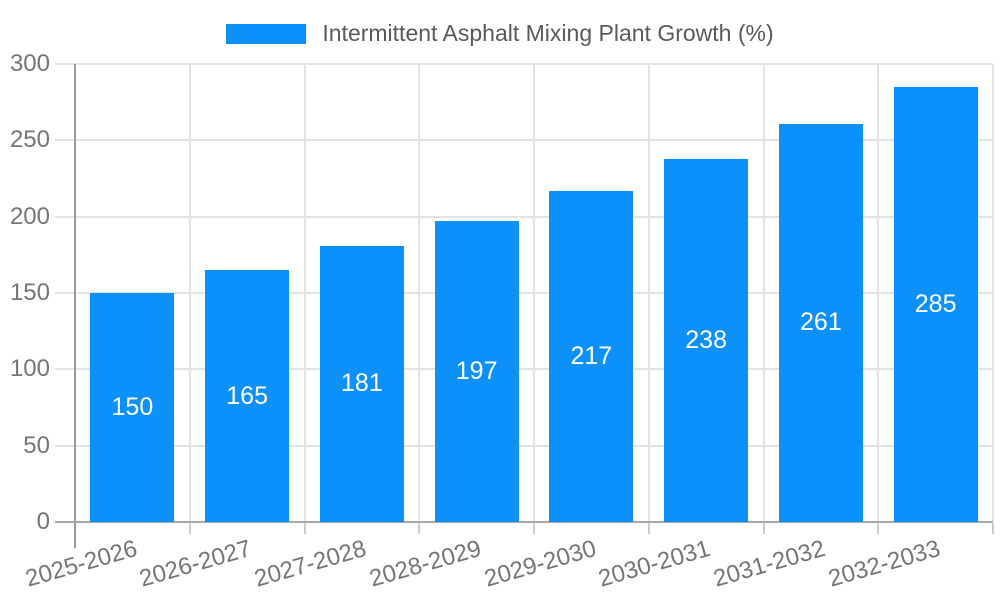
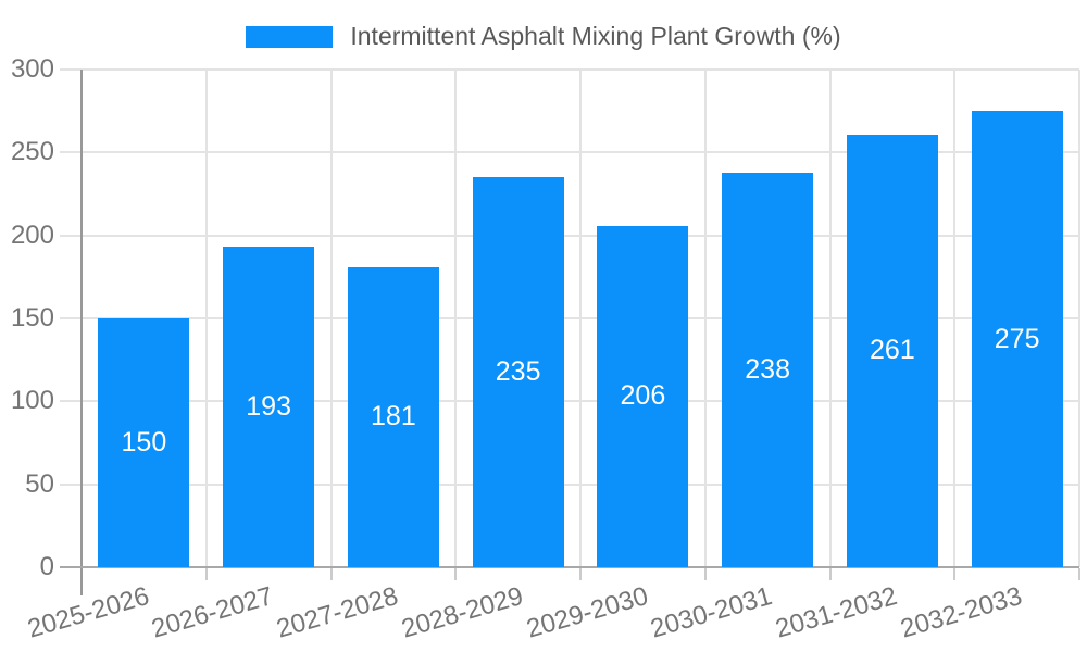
2026-2027: 165 -> 193
2028-2029: 197 -> 235
2029-2030: 217 -> 206
2032-2033: 285 -> 275
